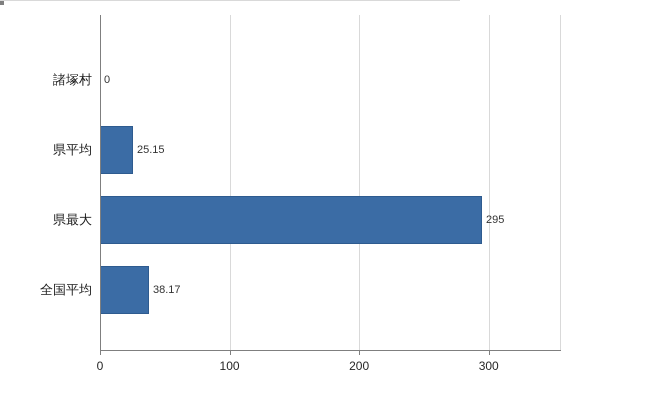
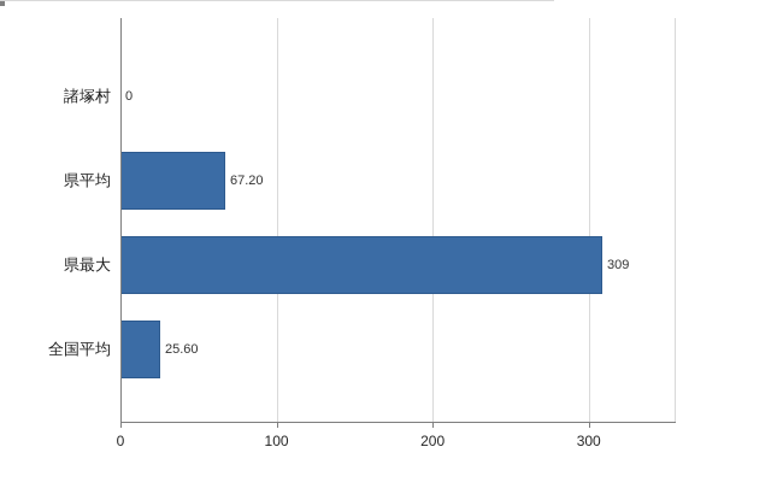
県平均: 25.15 -> 67.20
県最大: 295 -> 309
全国平均: 38.17 -> 25.60
